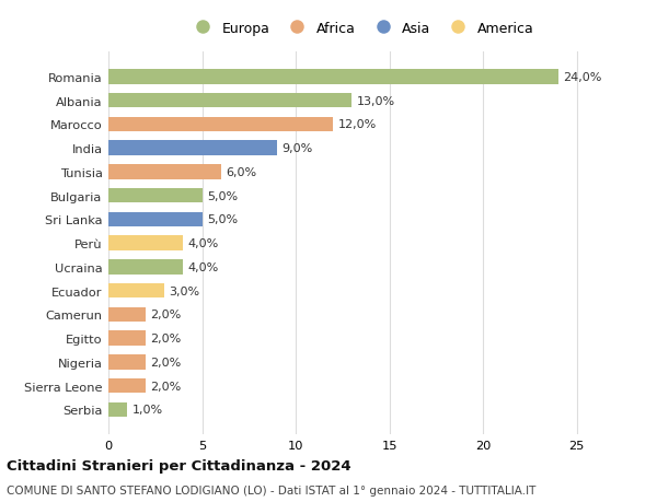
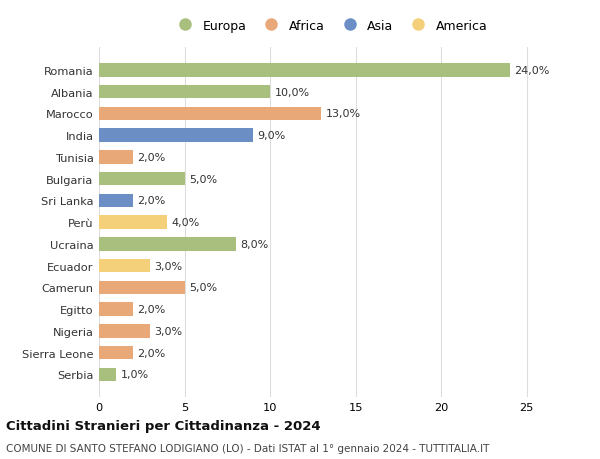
Albania: 13,0% -> 10,0%
Marocco: 12,0% -> 13,0%
Tunisia: 6,0% -> 2,0%
Sri Lanka: 5,0% -> 2,0%
Ucraina: 4,0% -> 8,0%
Camerun: 2,0% -> 5,0%
Nigeria: 2,0% -> 3,0%
